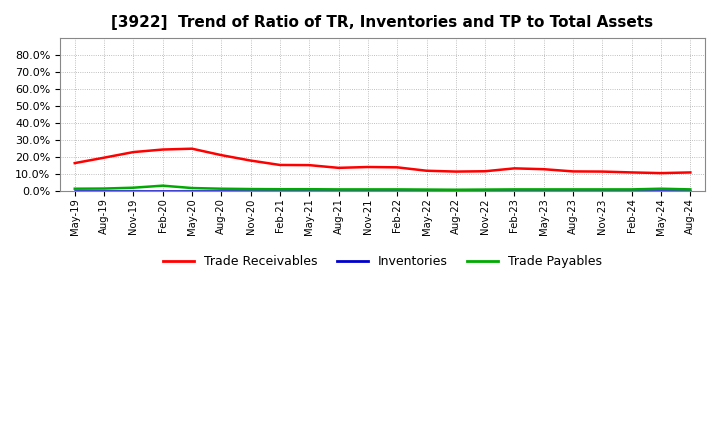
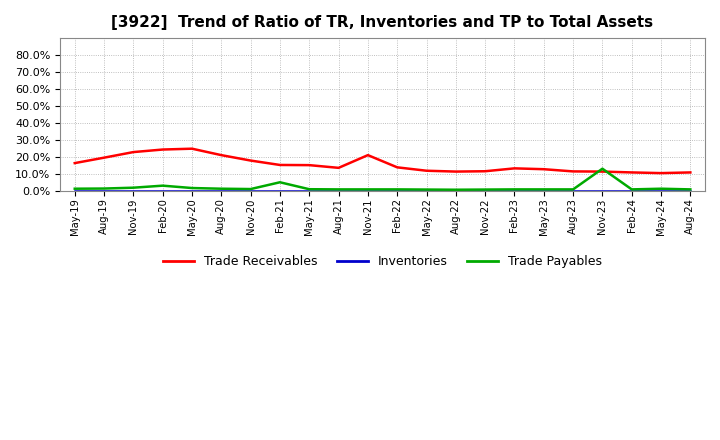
Trade Payables/Feb-21: 1% -> 5%
Trade Receivables/Nov-21: 14% -> 21%
Trade Payables/Nov-23: 1% -> 13%
